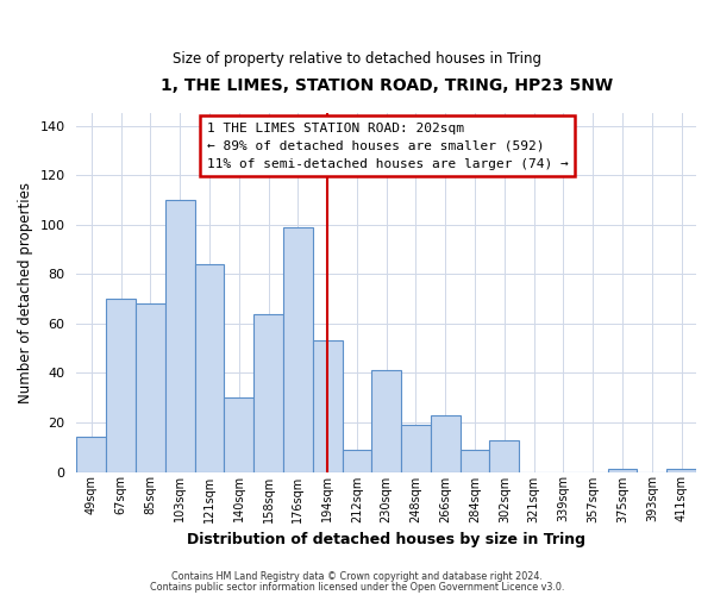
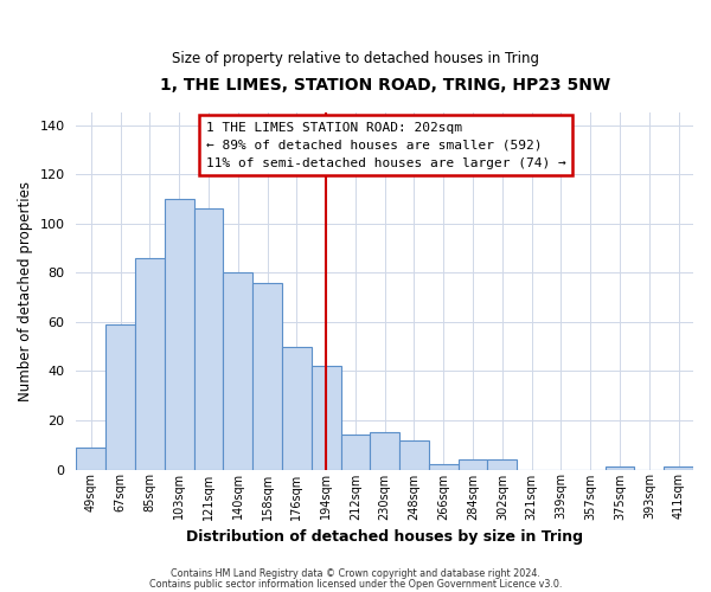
49sqm: 14 -> 9
67sqm: 70 -> 59
85sqm: 68 -> 86
121sqm: 84 -> 106
140sqm: 30 -> 80
158sqm: 64 -> 76
176sqm: 99 -> 50
194sqm: 53 -> 42
212sqm: 9 -> 14
230sqm: 41 -> 15
248sqm: 19 -> 12
266sqm: 23 -> 2
284sqm: 9 -> 4
302sqm: 13 -> 4
